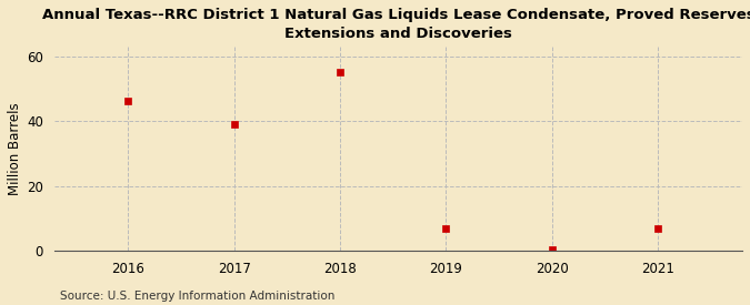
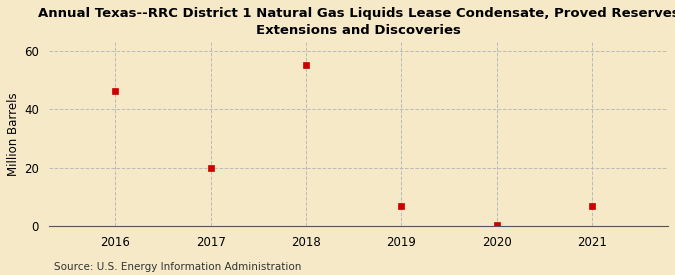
2017: 39.2 -> 20.0
